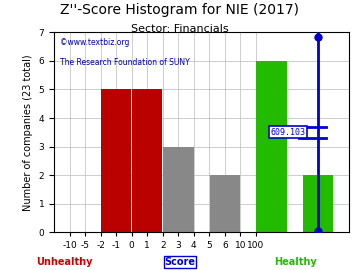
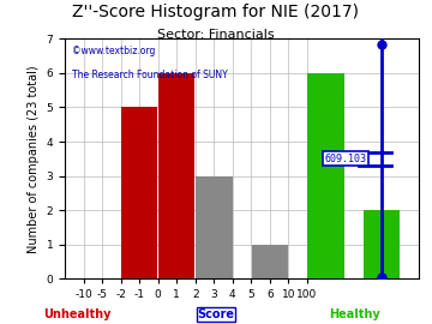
1: 5 -> 6
6: 2 -> 1
